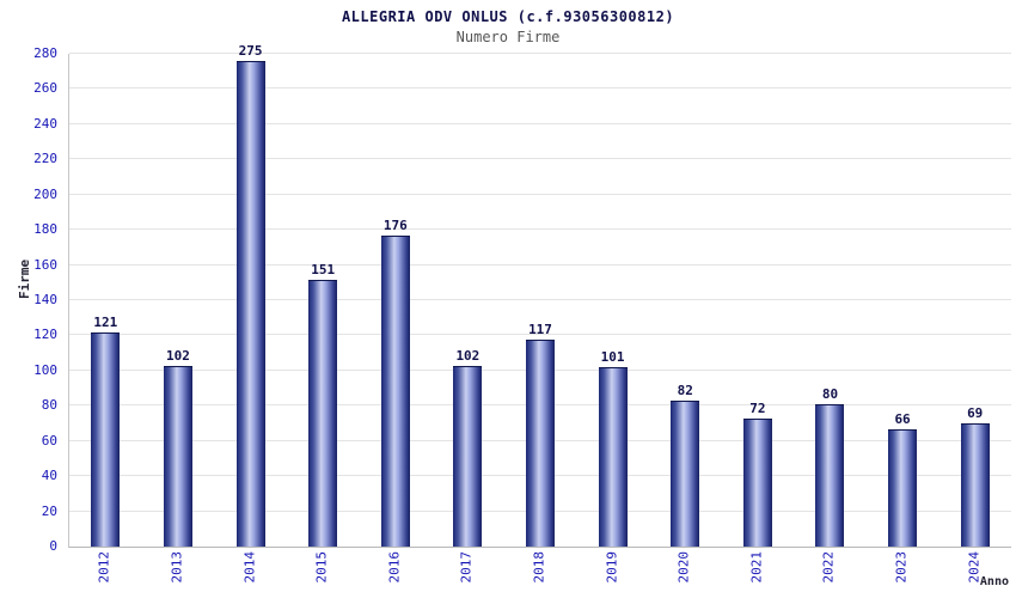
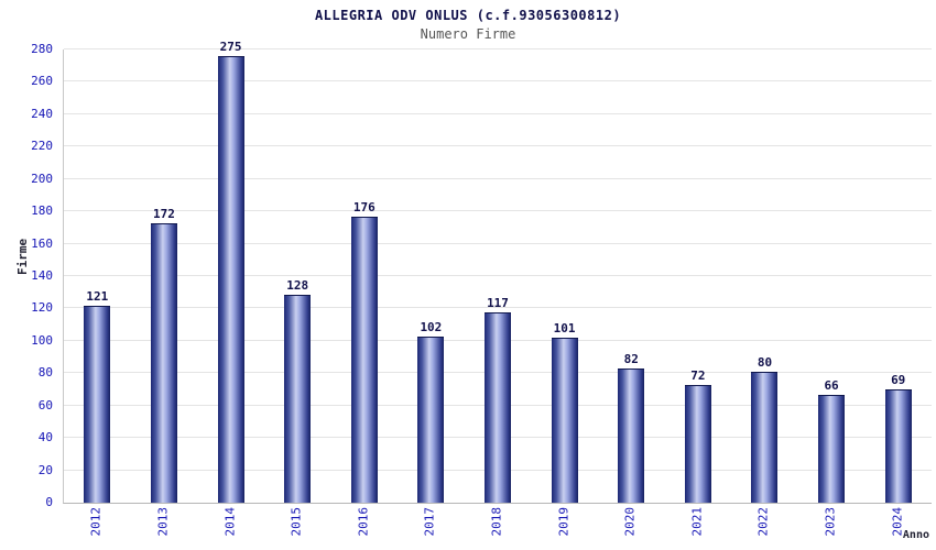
2013: 102 -> 172
2015: 151 -> 128
